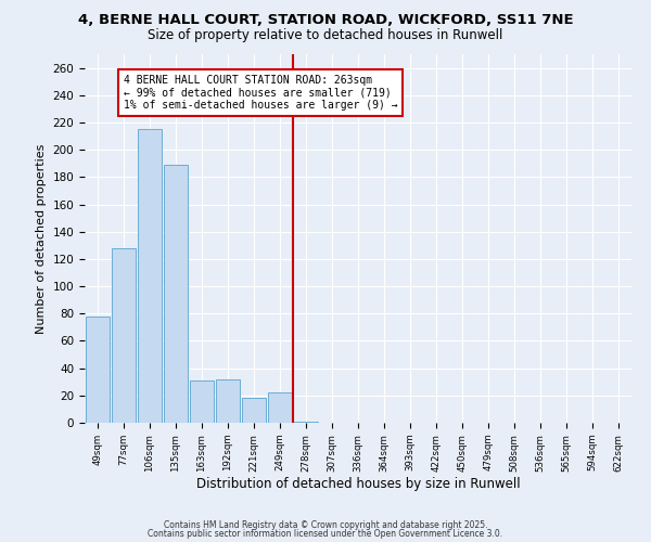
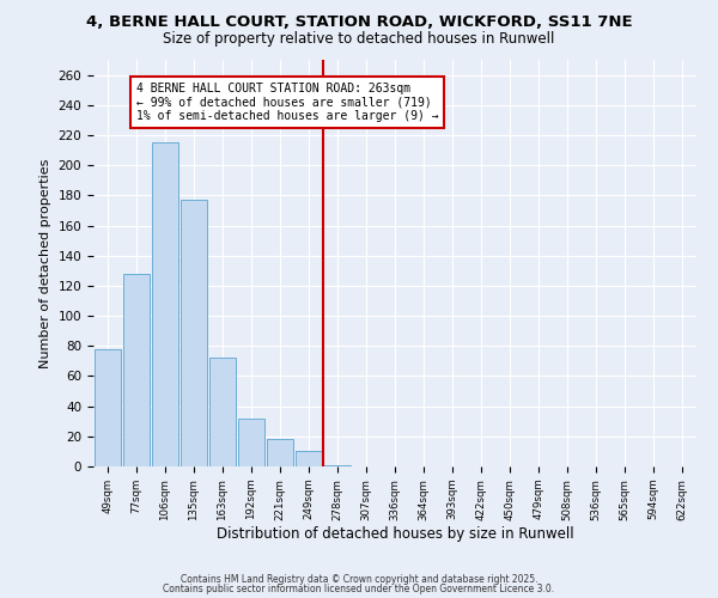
135sqm: 189 -> 177
163sqm: 31 -> 72
249sqm: 22 -> 10
